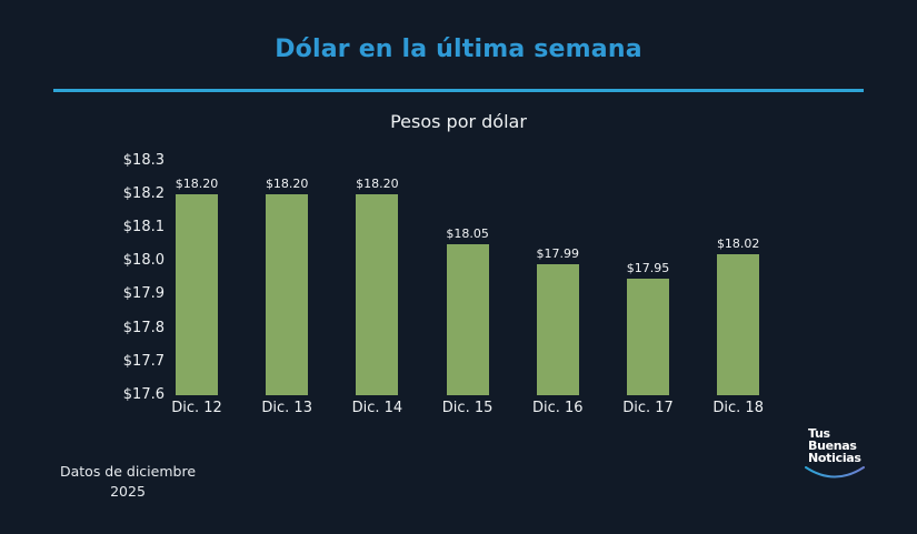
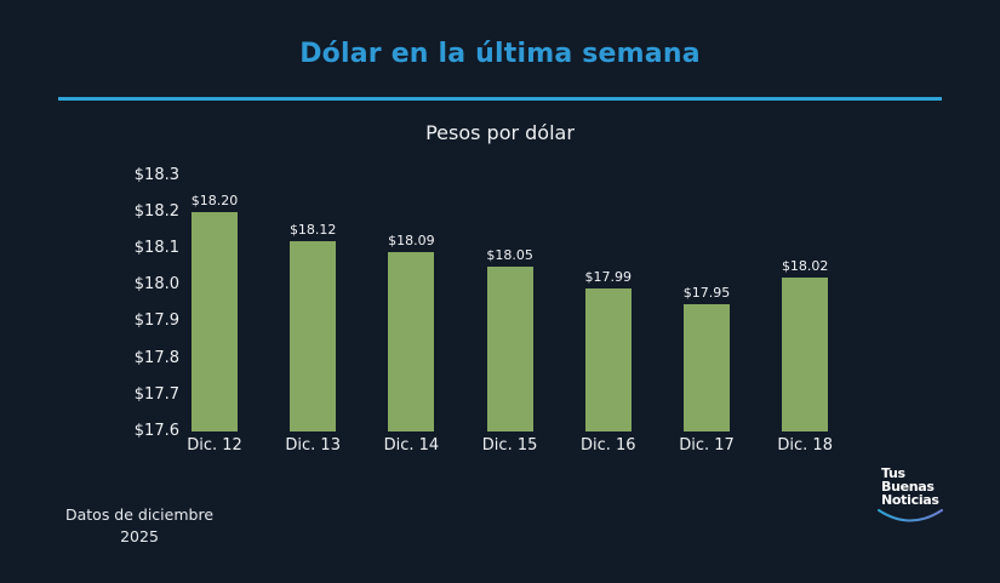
Dic. 13: $18.20 -> $18.12
Dic. 14: $18.20 -> $18.09
